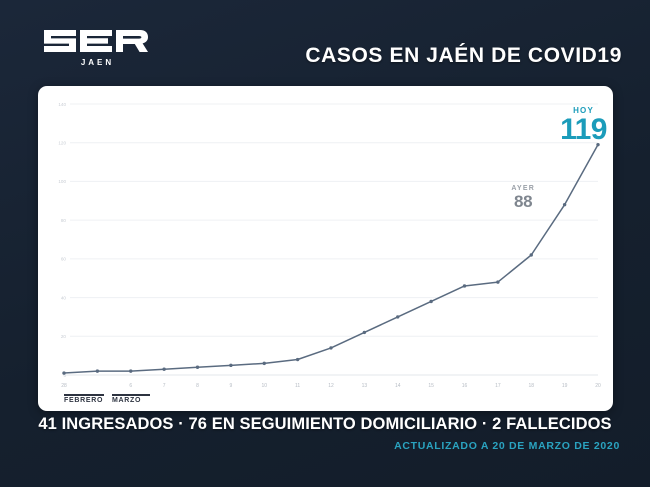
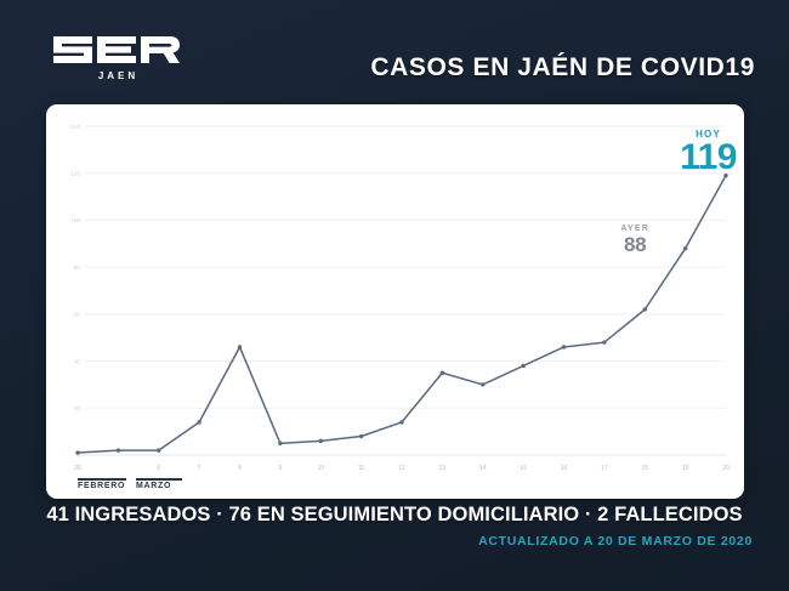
7: 3 -> 14
8: 4 -> 46
13: 22 -> 35
